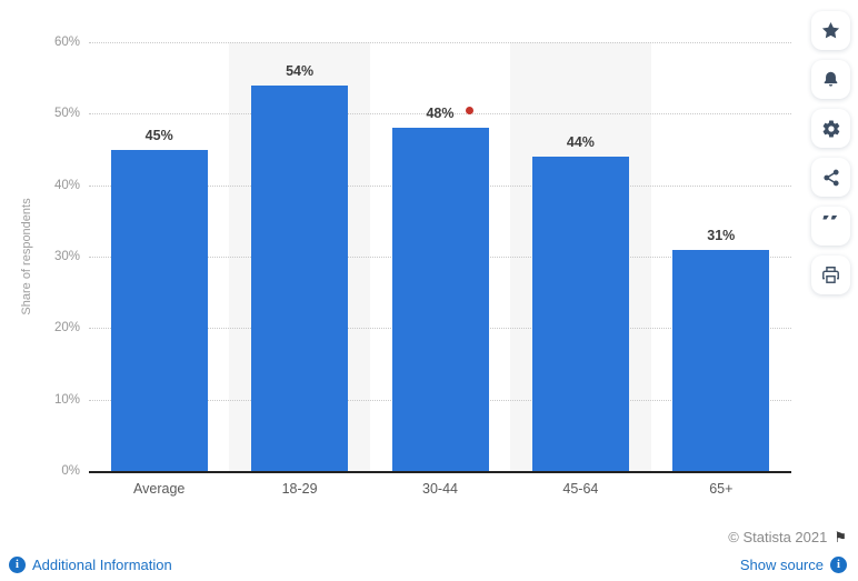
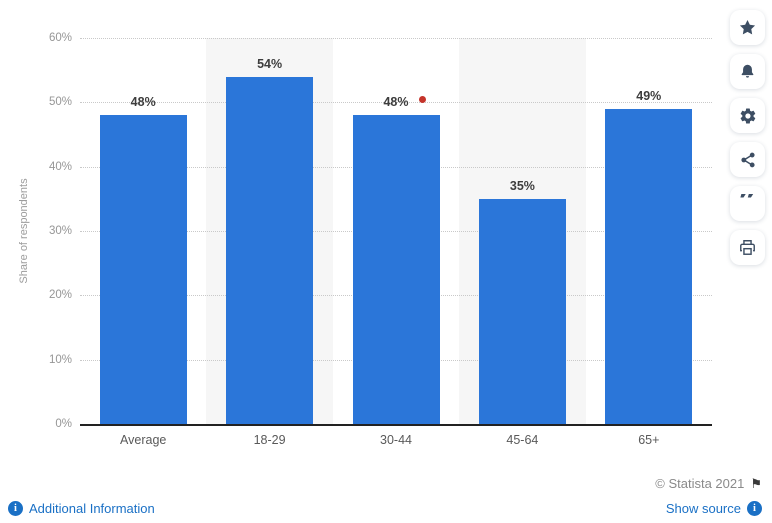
Average: 45% -> 48%
45-64: 44% -> 35%
65+: 31% -> 49%
